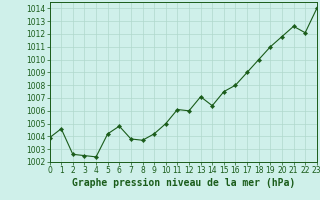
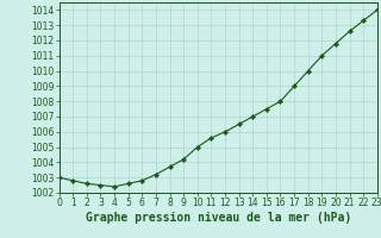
0: 1003.9 -> 1003.0
1: 1004.6 -> 1002.8
5: 1004.2 -> 1002.6
6: 1004.8 -> 1002.8
7: 1003.8 -> 1003.2
11: 1006.1 -> 1005.6
13: 1007.1 -> 1006.5
14: 1006.4 -> 1007.0
22: 1012.1 -> 1013.3
